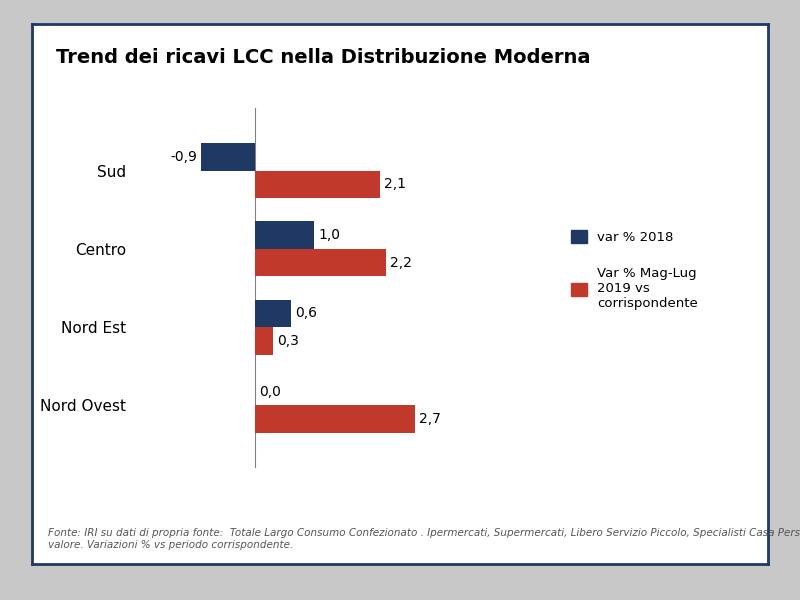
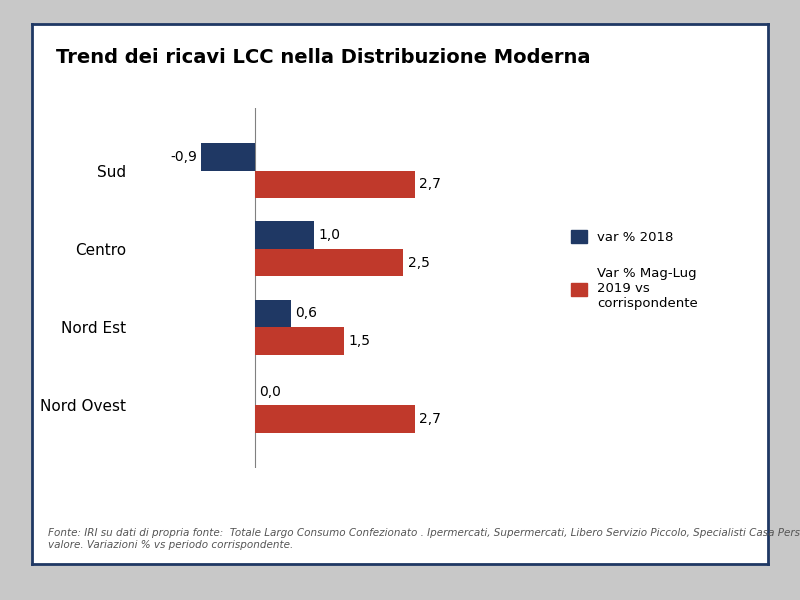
Var % Mag-Lug 2019 vs corrispondente/Sud: 2,1 -> 2,7
Var % Mag-Lug 2019 vs corrispondente/Centro: 2,2 -> 2,5
Var % Mag-Lug 2019 vs corrispondente/Nord Est: 0,3 -> 1,5
